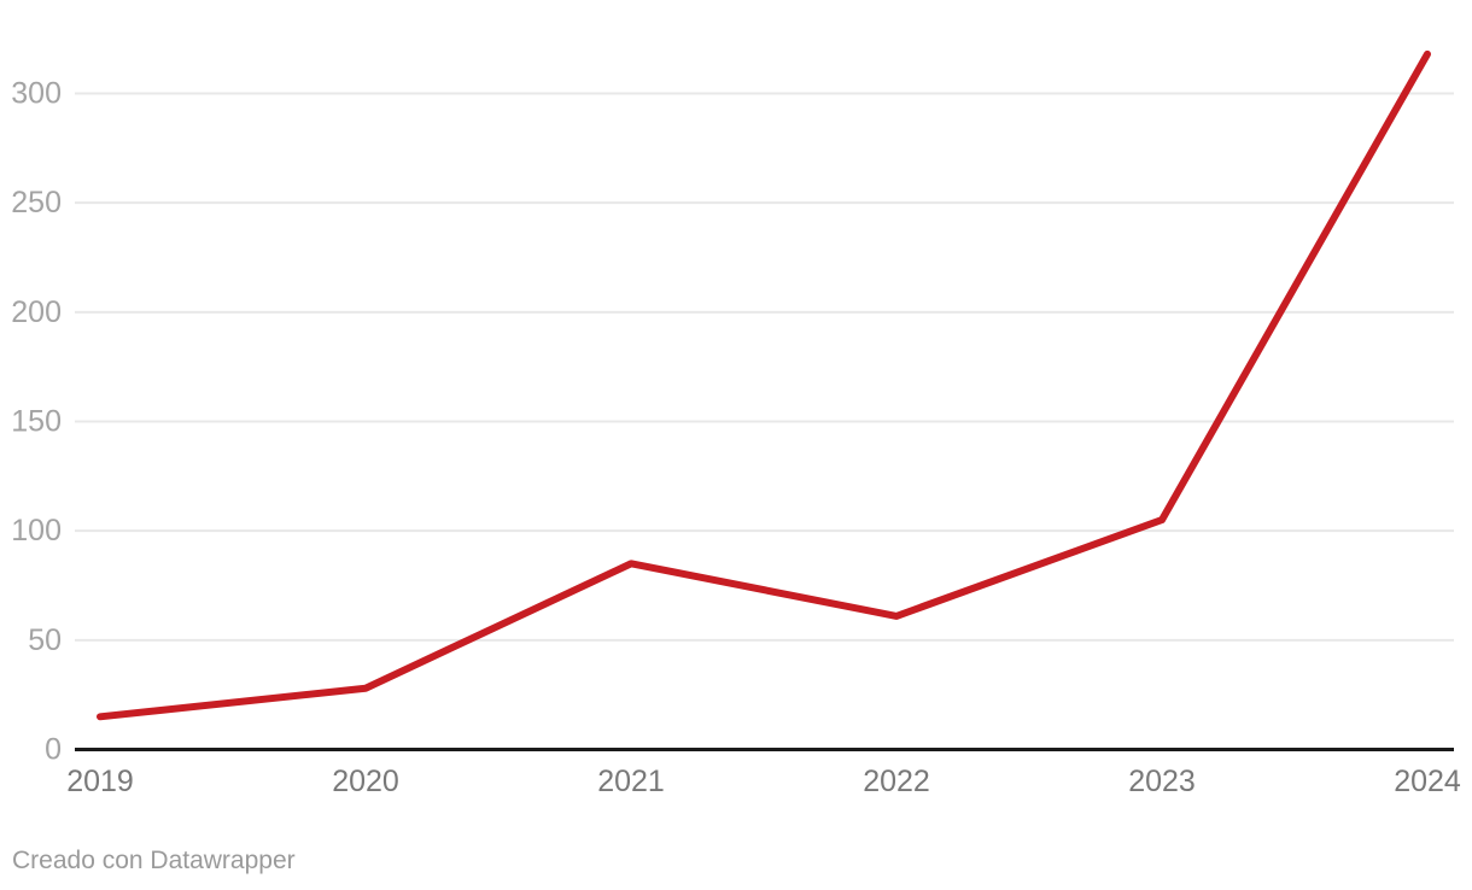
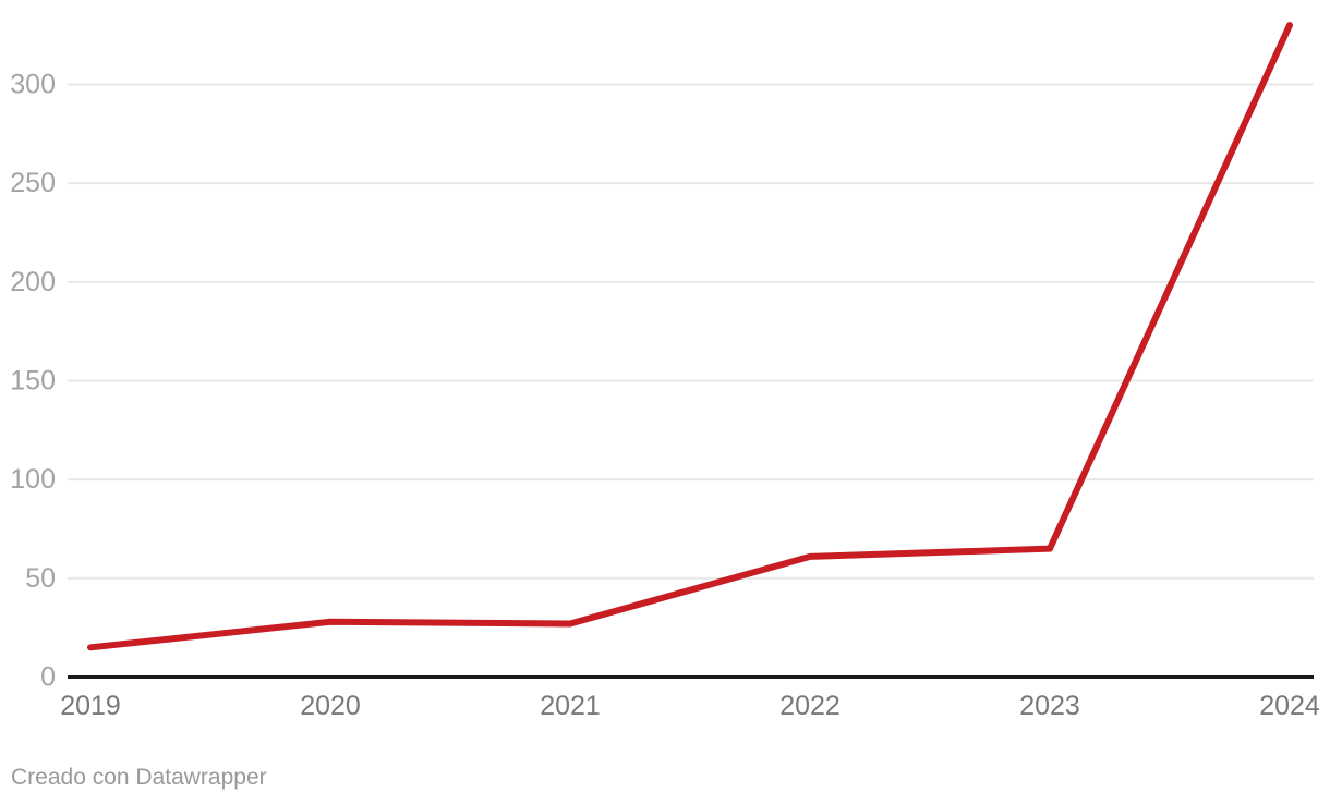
2021: 85 -> 27
2023: 105 -> 65
2024: 318 -> 330
